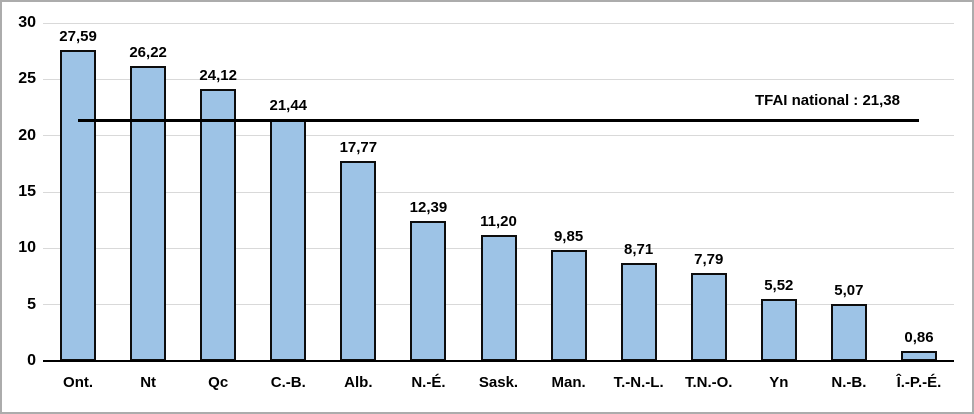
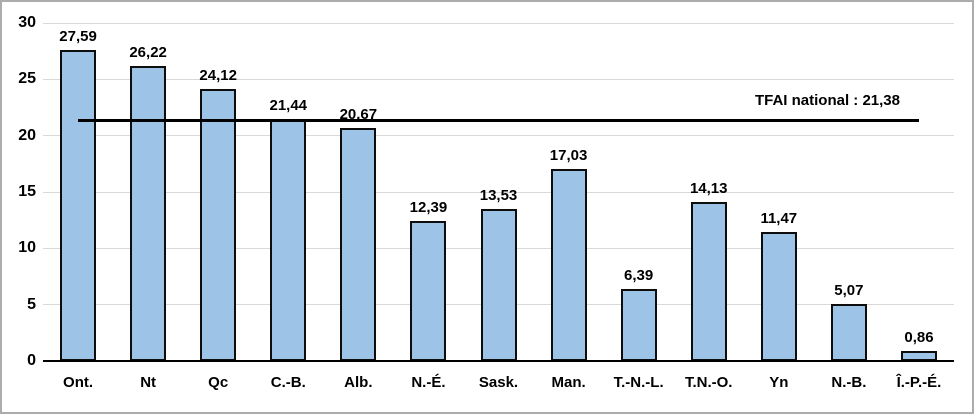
Alb.: 17,77 -> 20,67
Sask.: 11,20 -> 13,53
Man.: 9,85 -> 17,03
T.-N.-L.: 8,71 -> 6,39
T.N.-O.: 7,79 -> 14,13
Yn: 5,52 -> 11,47
